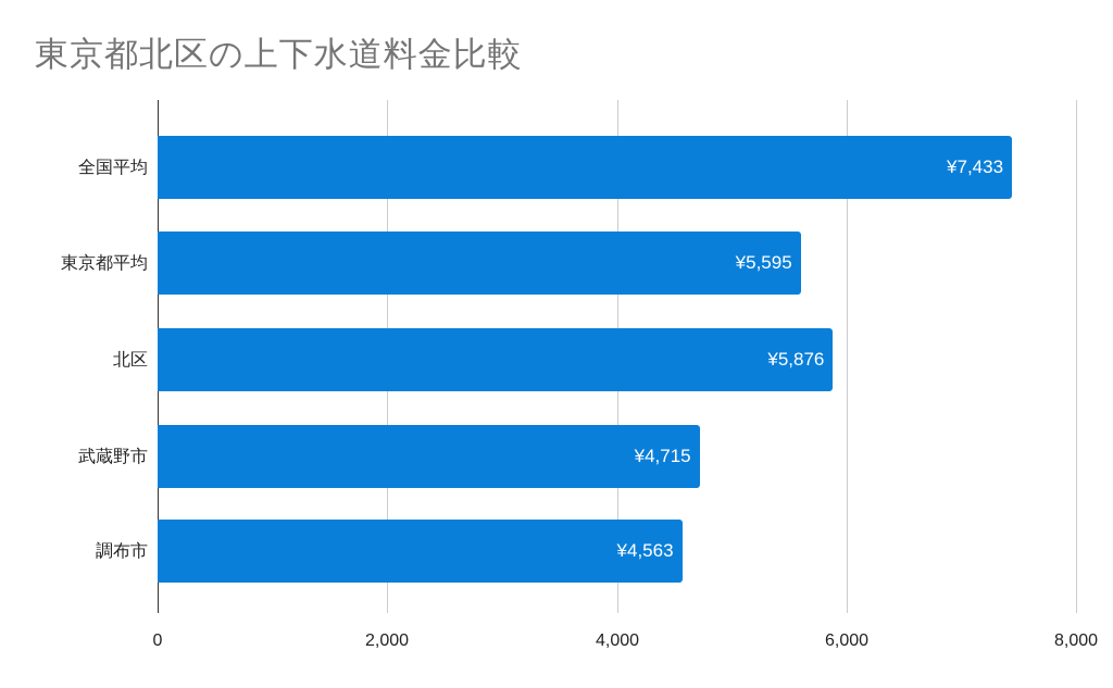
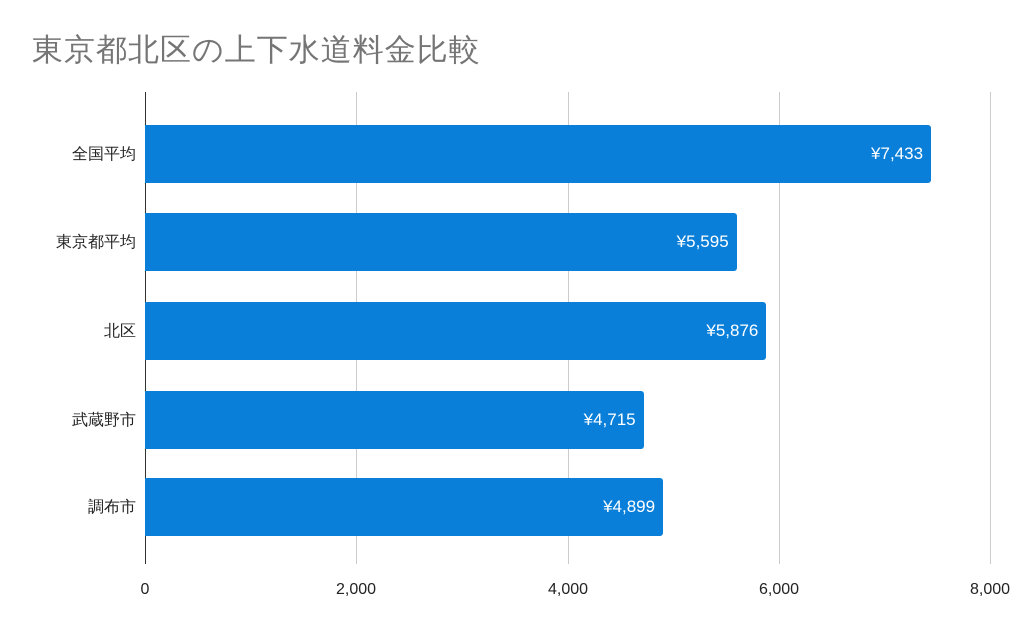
調布市: ¥4,563 -> ¥4,899
